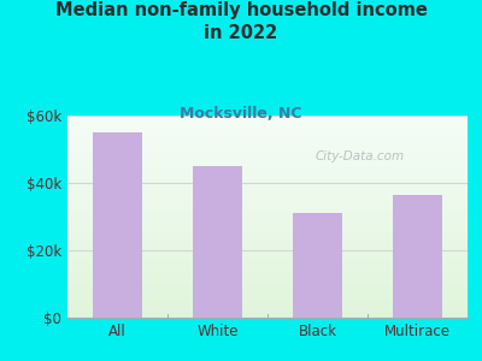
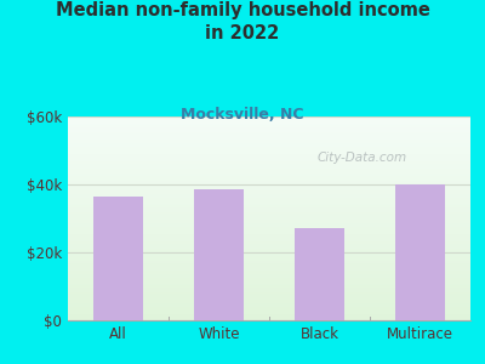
All: $55.0k -> $36.5k
White: $45.0k -> $38.5k
Black: $31.0k -> $27.0k
Multirace: $36.5k -> $40.0k
